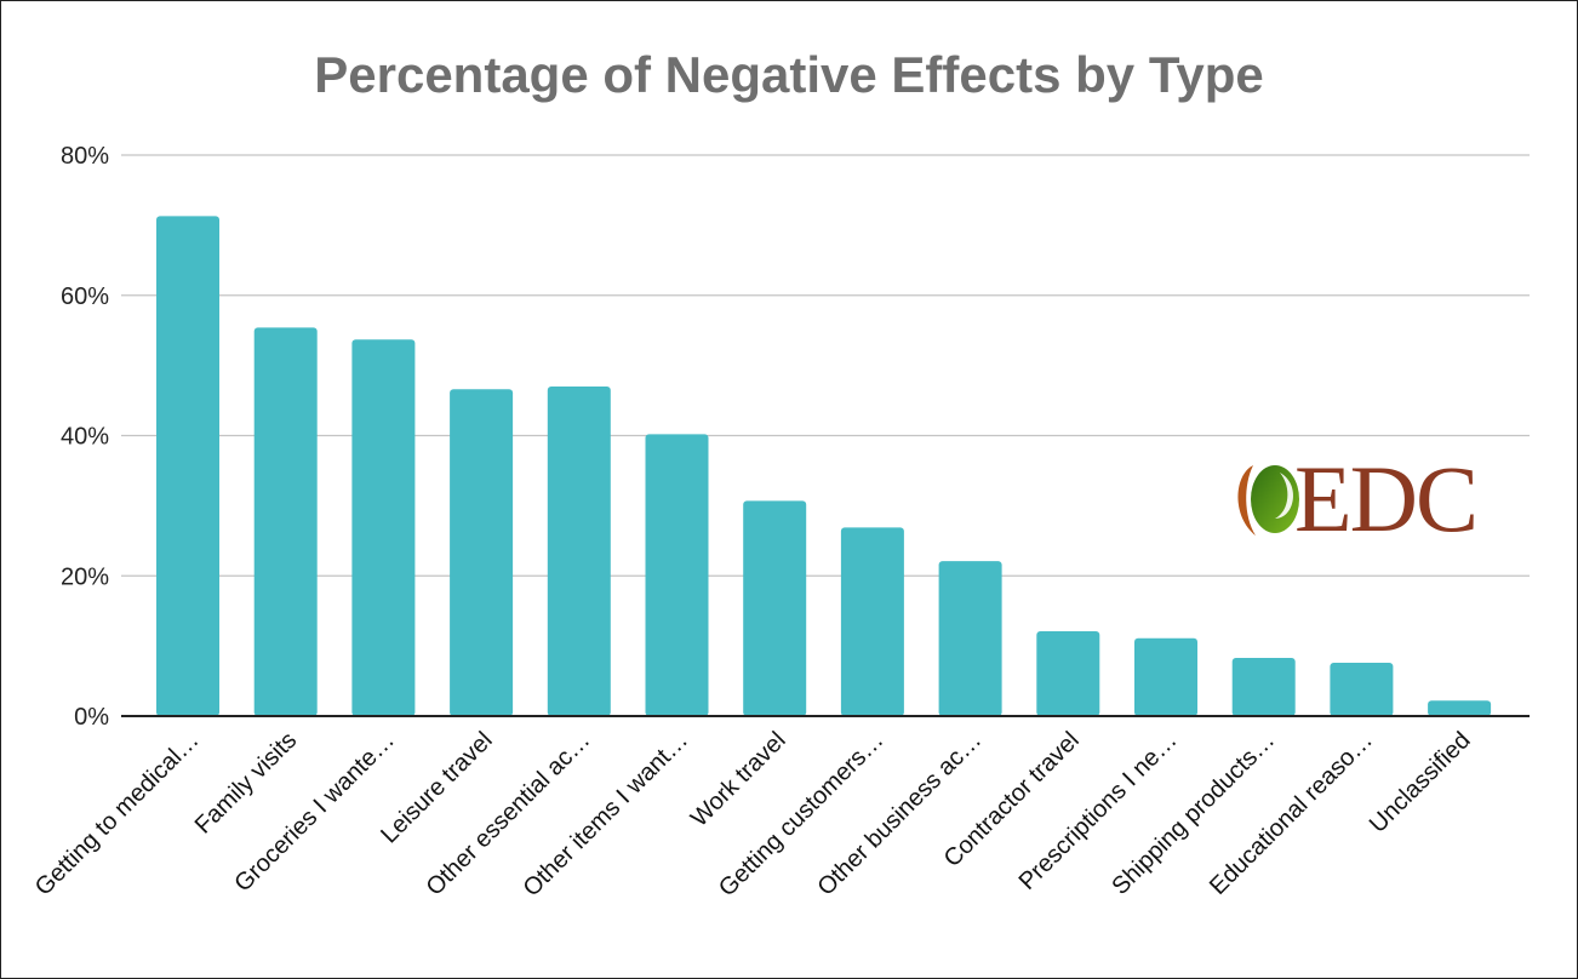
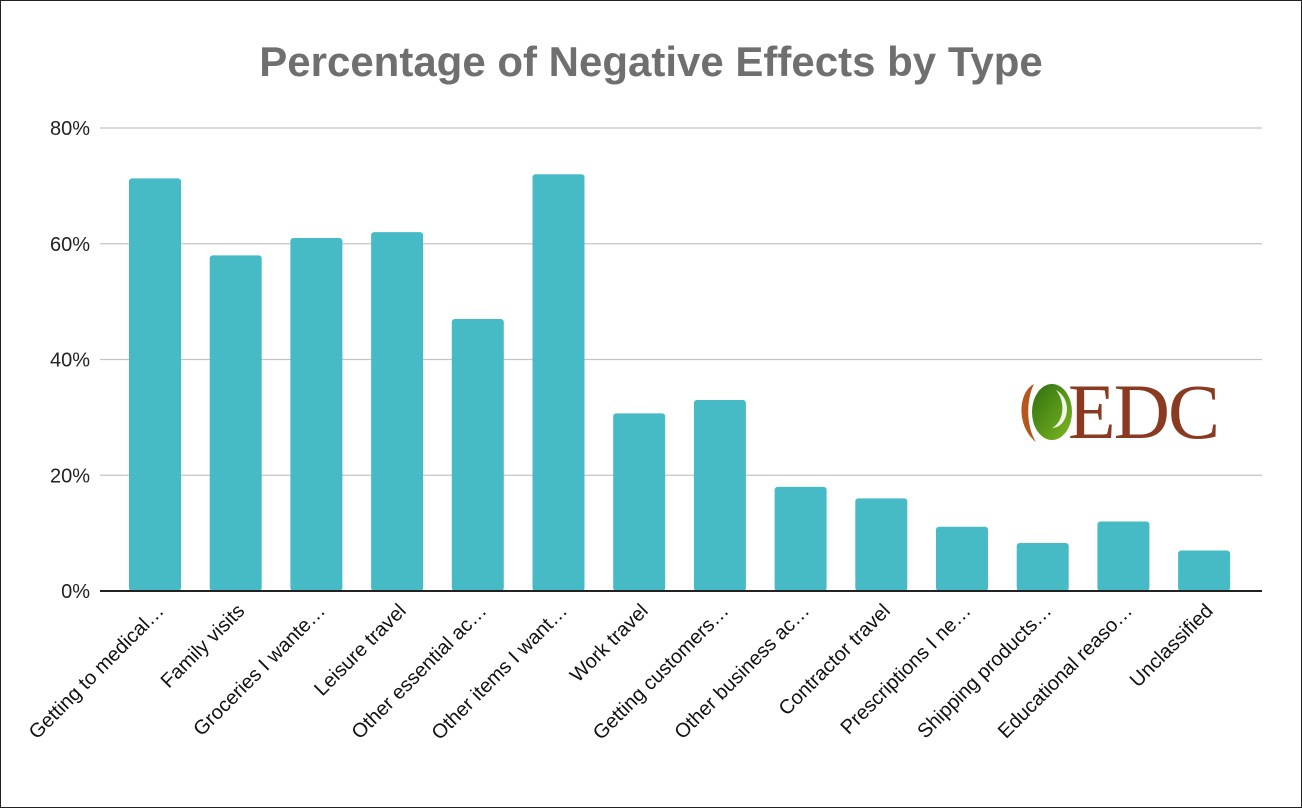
Family visits: 55% -> 58%
Groceries I wante…: 54% -> 61%
Leisure travel: 47% -> 62%
Other items I want…: 40% -> 72%
Getting customers…: 27% -> 33%
Other business ac…: 22% -> 18%
Contractor travel: 12% -> 16%
Educational reaso…: 8% -> 12%
Unclassified: 2% -> 7%
